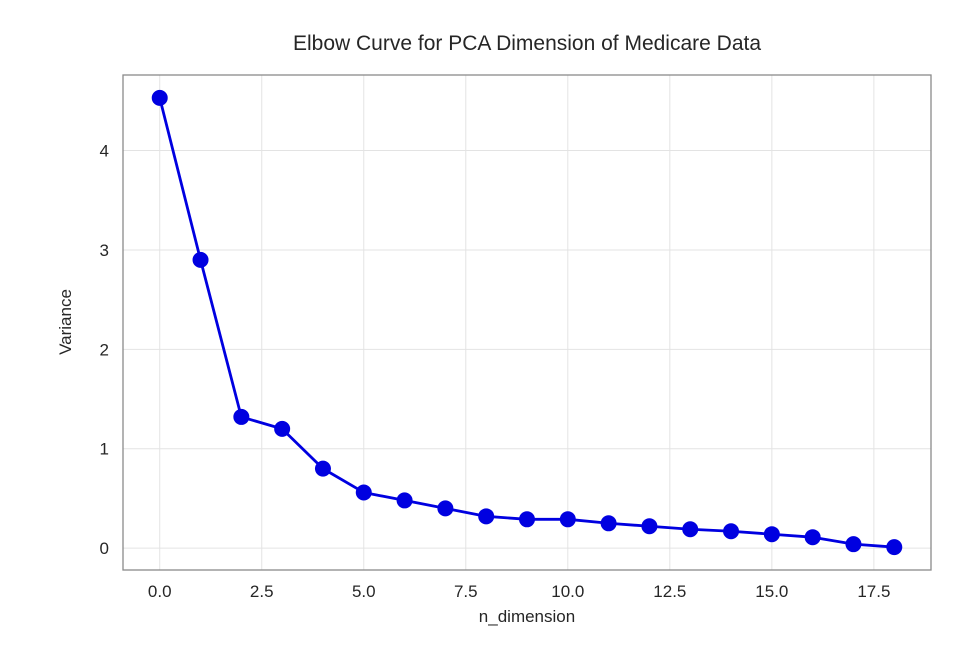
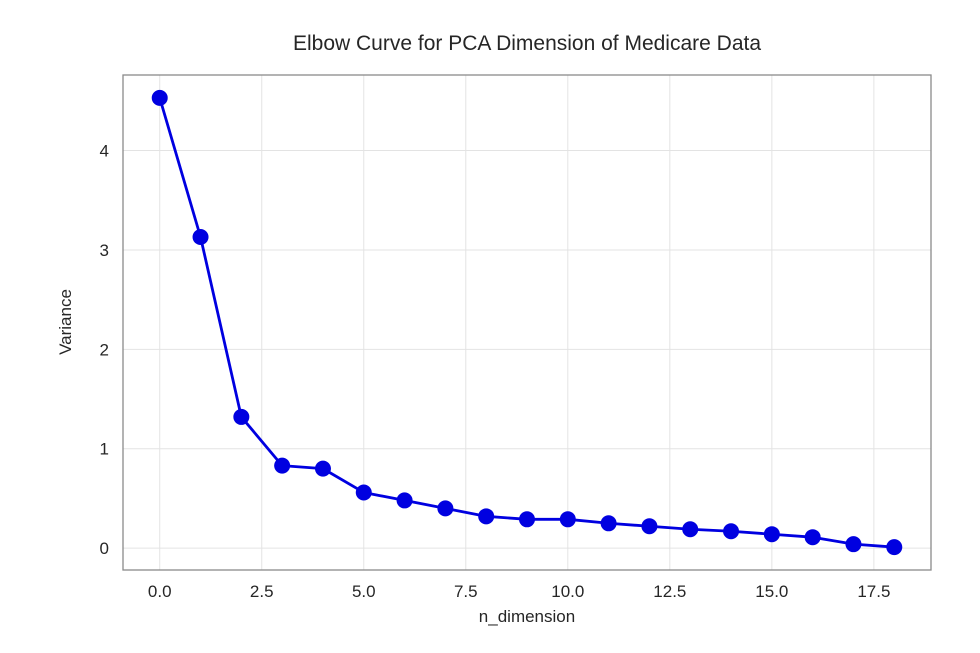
1: 2.9 -> 3.1
3: 1.2 -> 0.8
